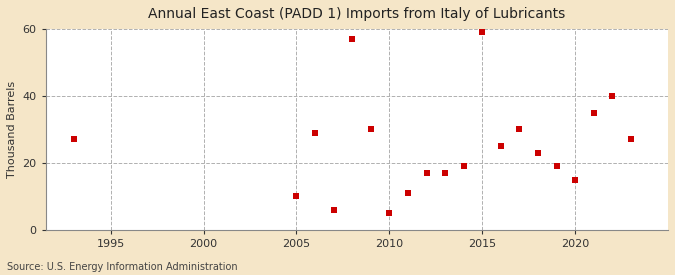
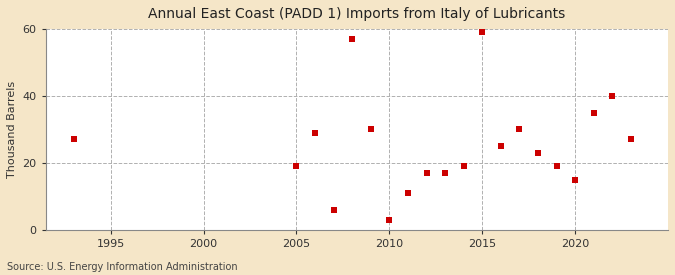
2005: 10 -> 19
2010: 5 -> 3
